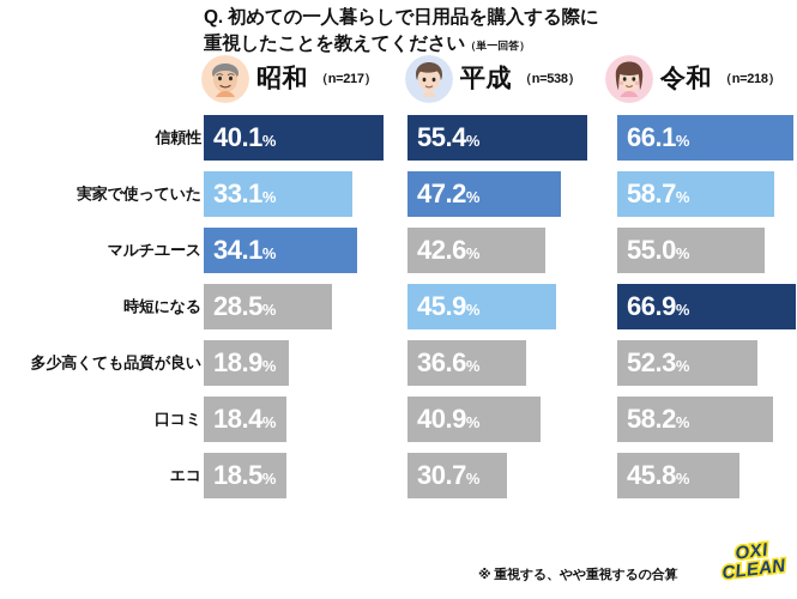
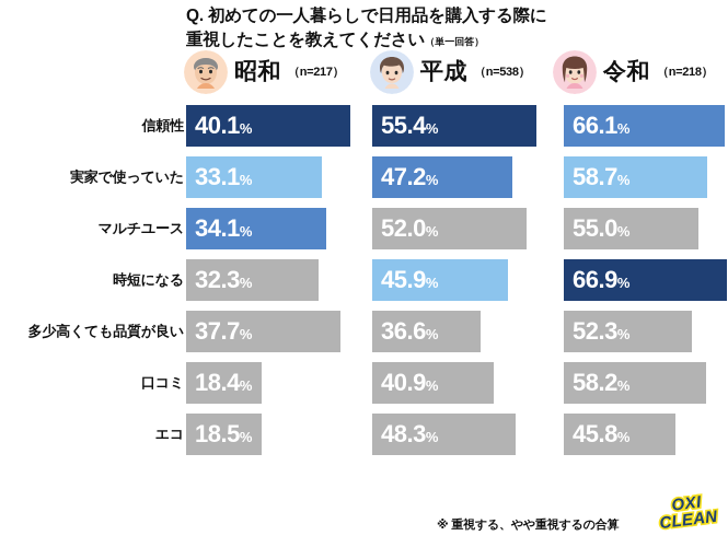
平成/マルチユース: 42.6 -> 52.0
昭和/時短になる: 28.5 -> 32.3
昭和/多少高くても品質が良い: 18.9 -> 37.7
平成/エコ: 30.7 -> 48.3
